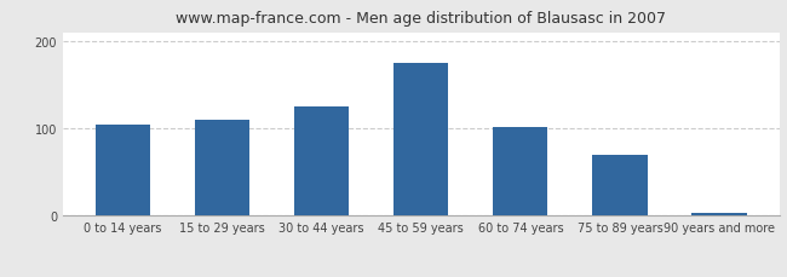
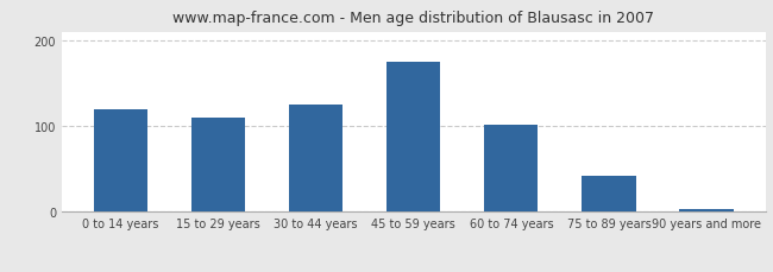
0 to 14 years: 104 -> 120
75 to 89 years: 70 -> 42
